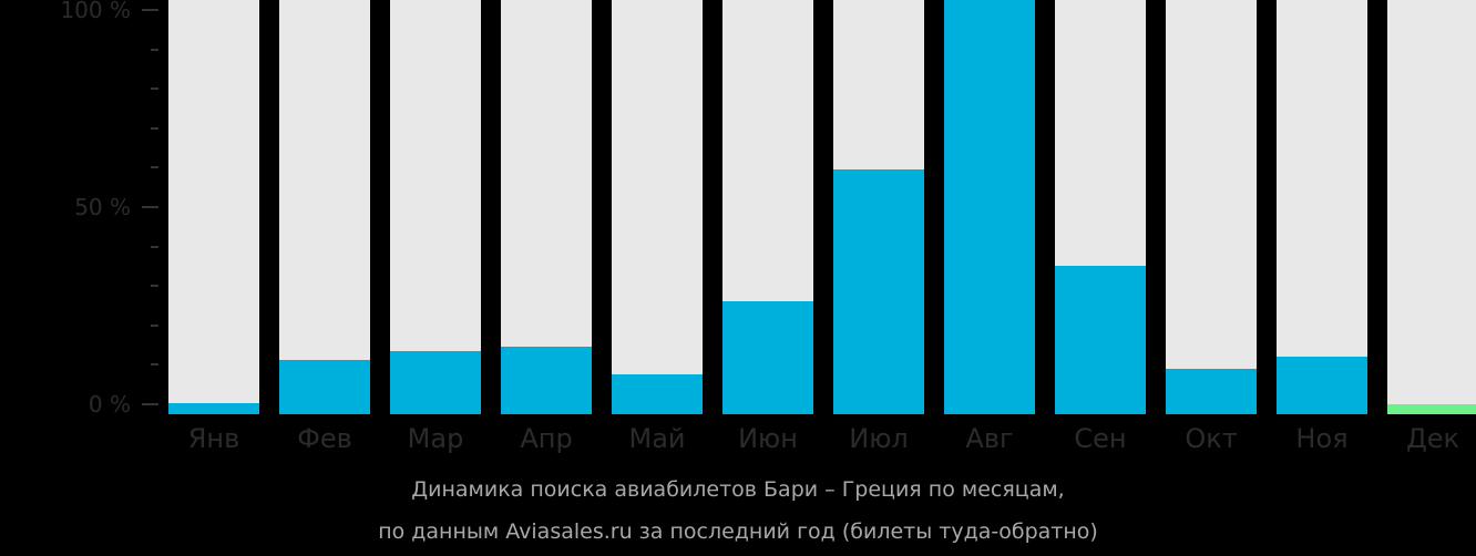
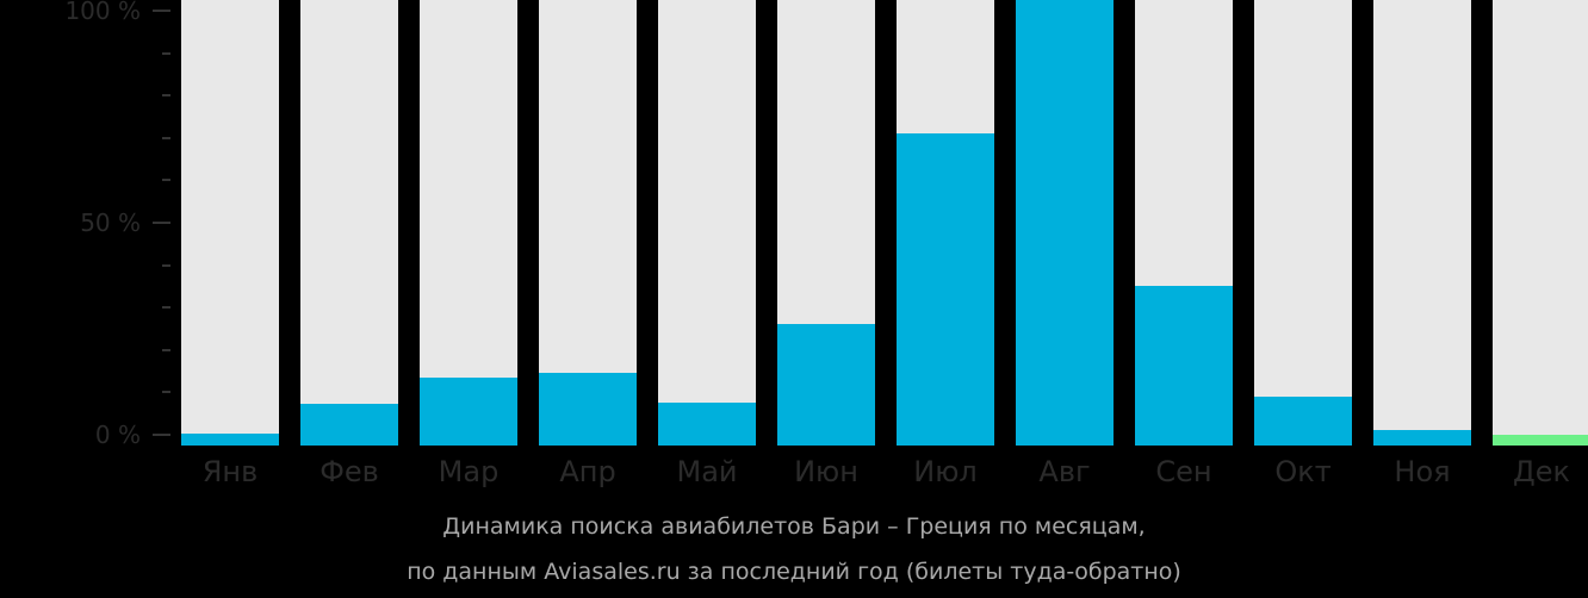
Фев: 13% -> 9%
Июл: 59% -> 70%
Ноя: 14% -> 4%
